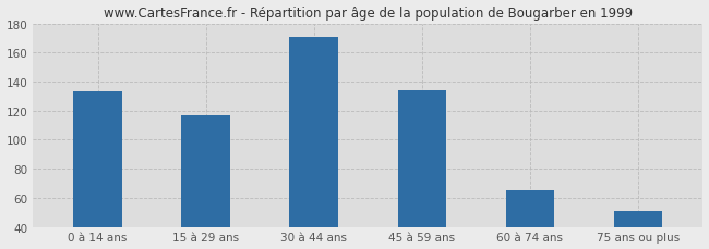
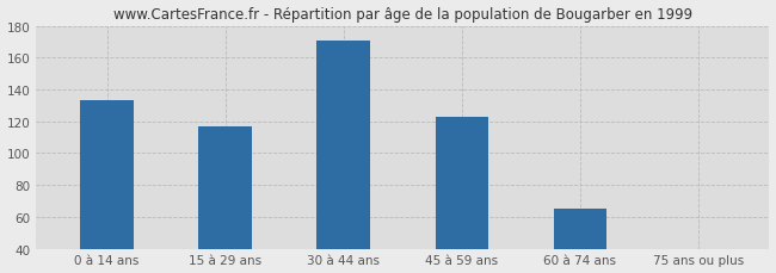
45 à 59 ans: 134 -> 123
75 ans ou plus: 51 -> 40
